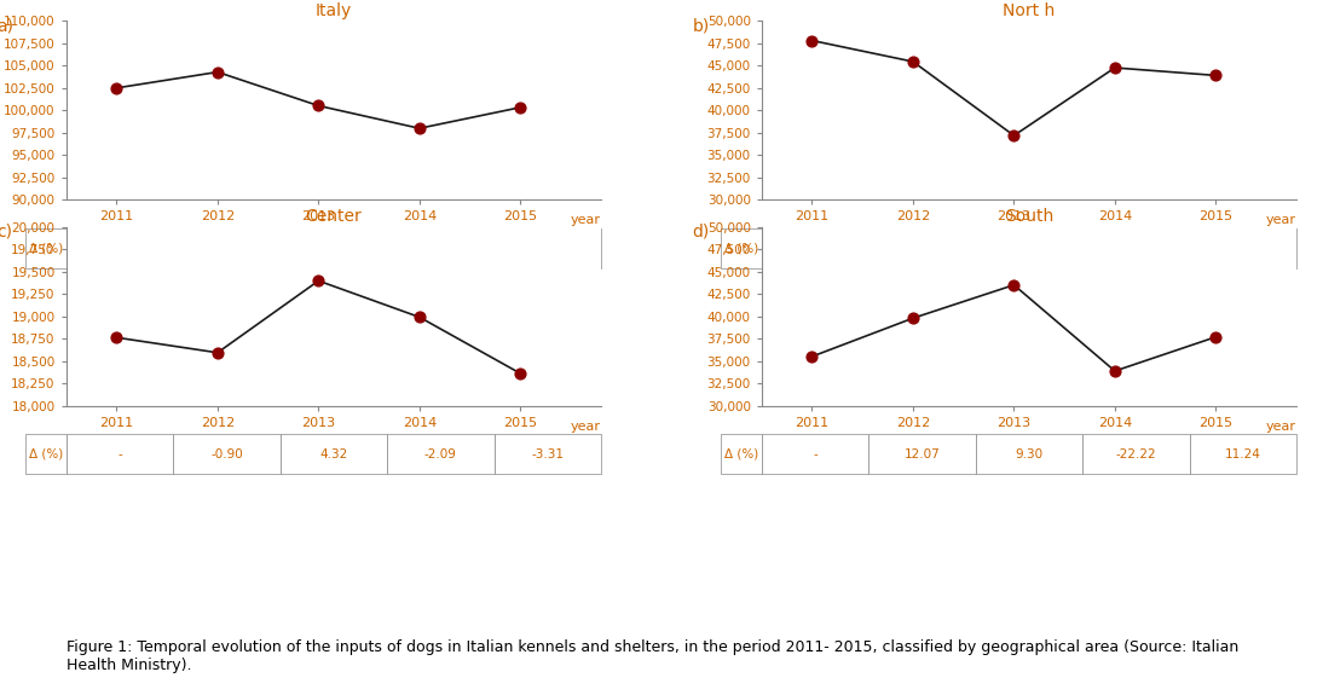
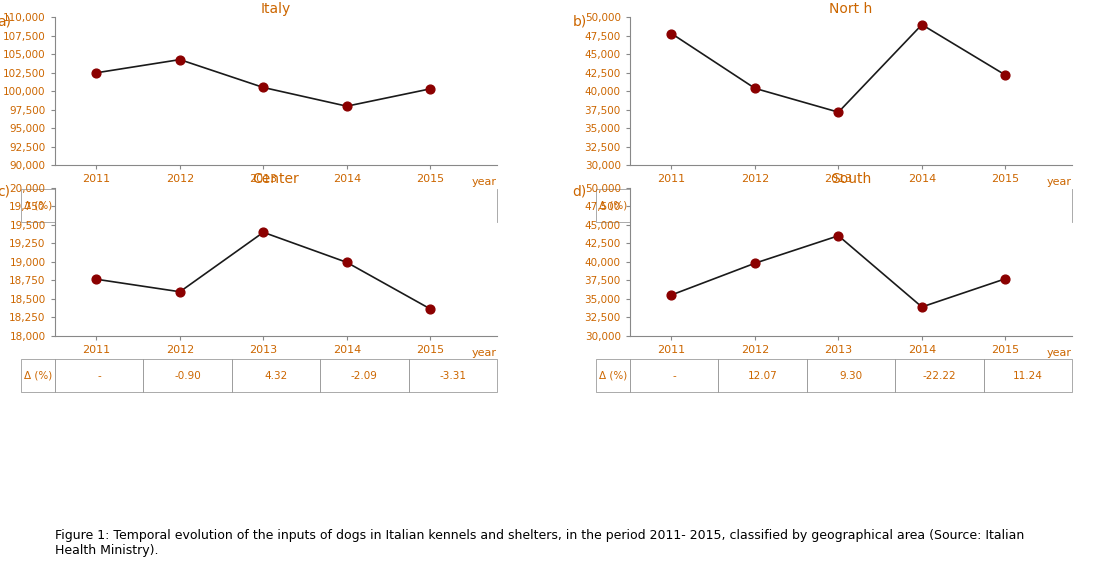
Nort h/2012: 45,400 -> 40,400
Nort h/2014: 44,800 -> 49,000
Nort h/2015: 43,900 -> 42,200
